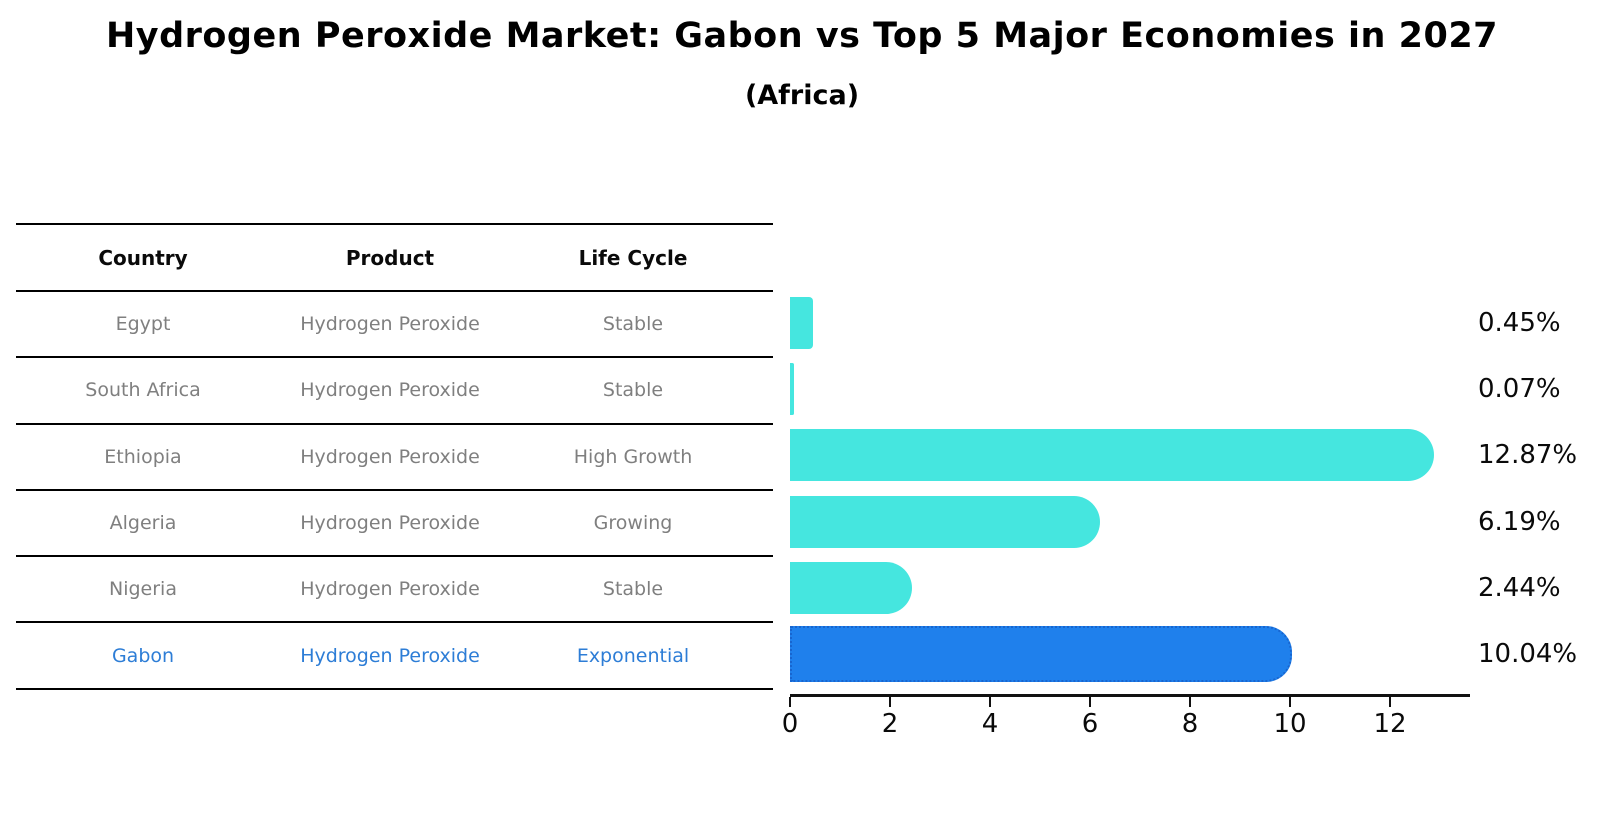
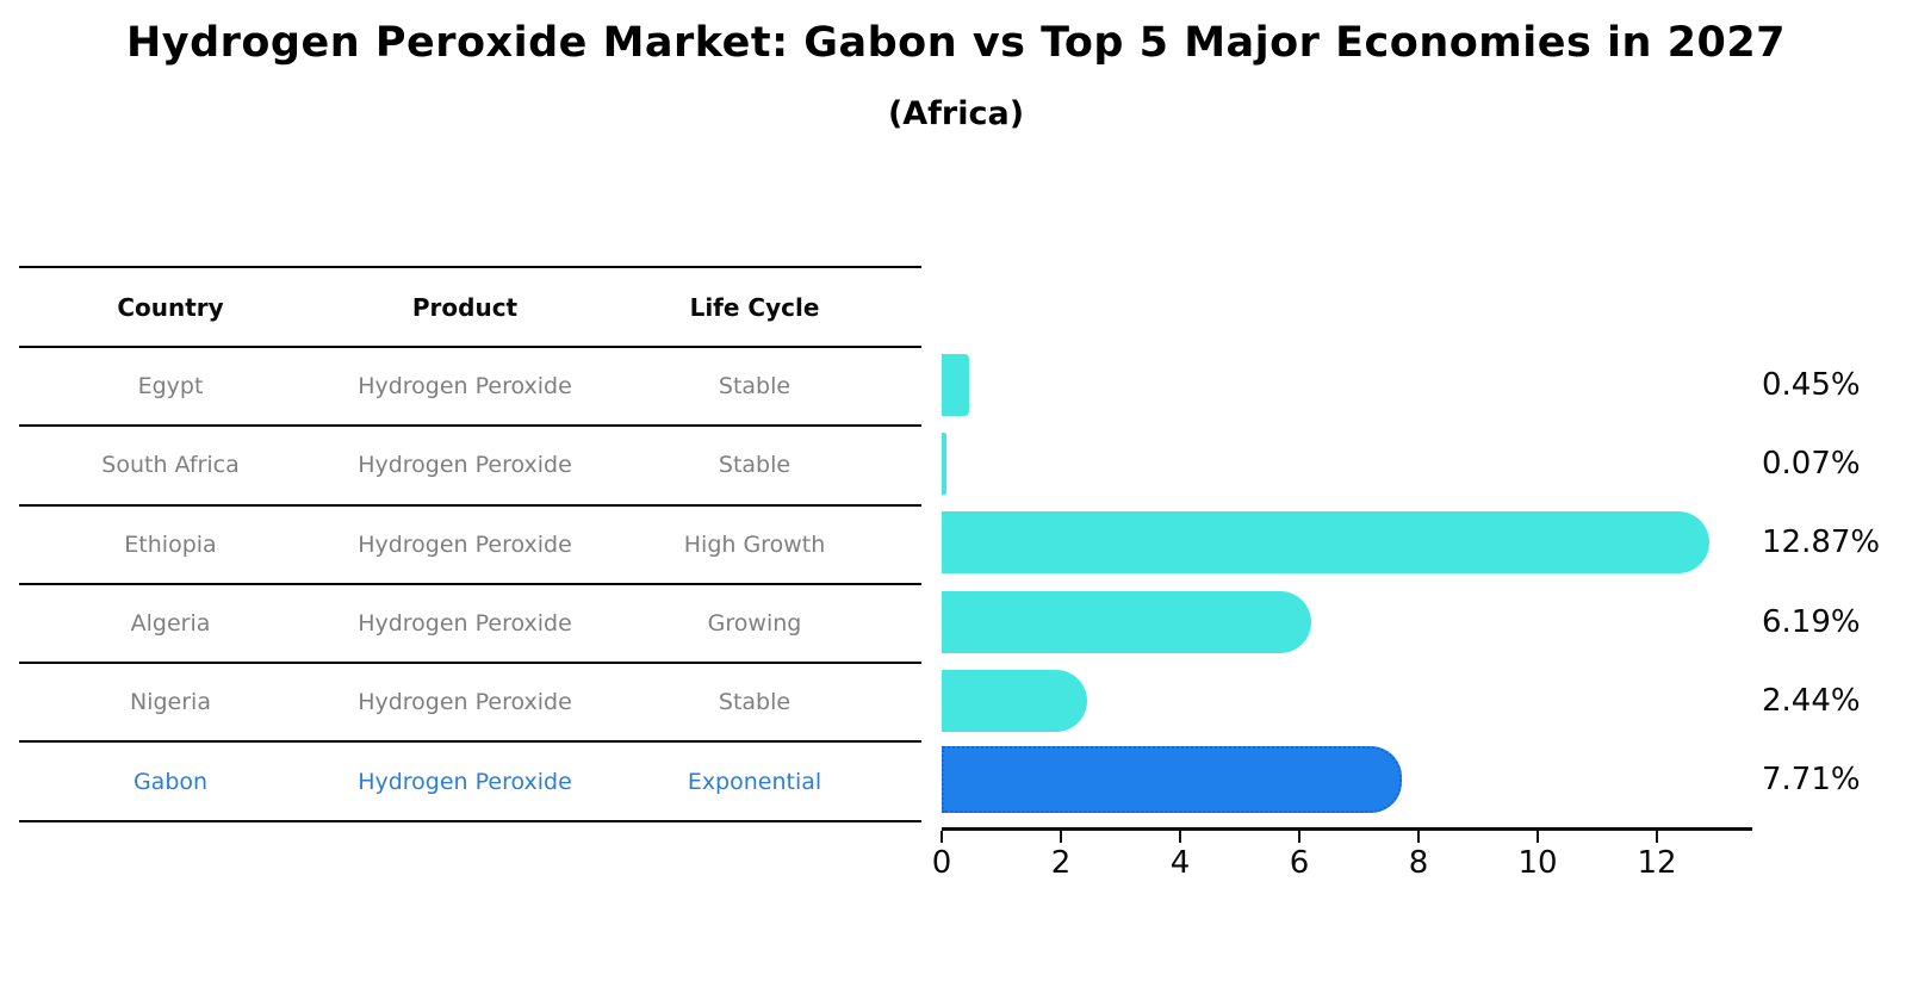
Gabon: 10.04% -> 7.71%
